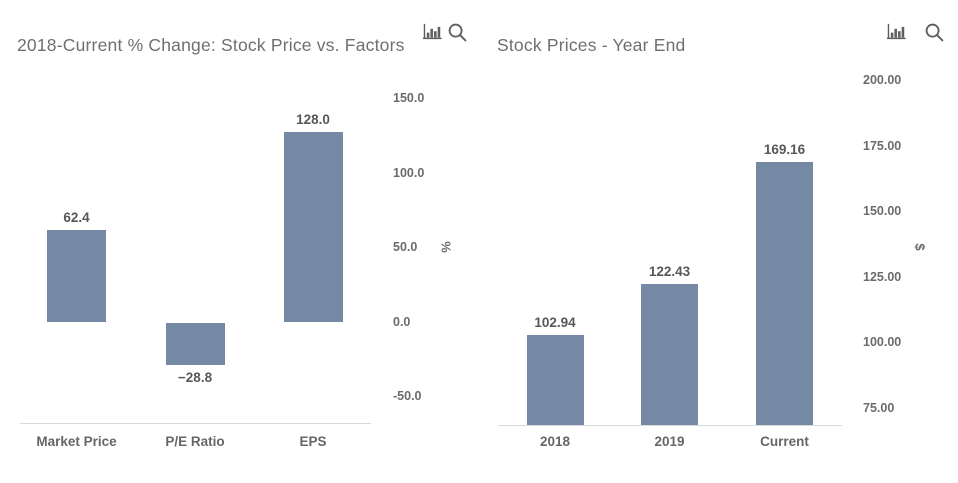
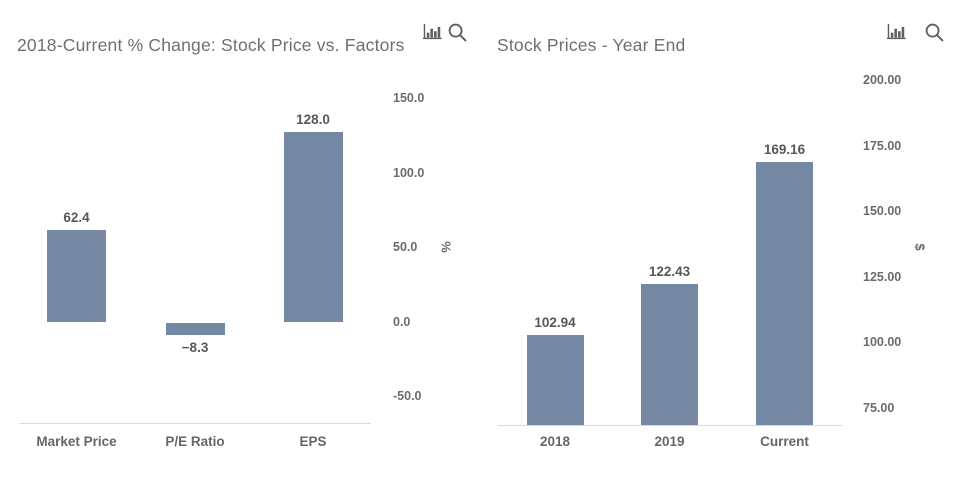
2018-Current % Change: Stock Price vs. Factors/P/E Ratio: −28.8 -> −8.3
